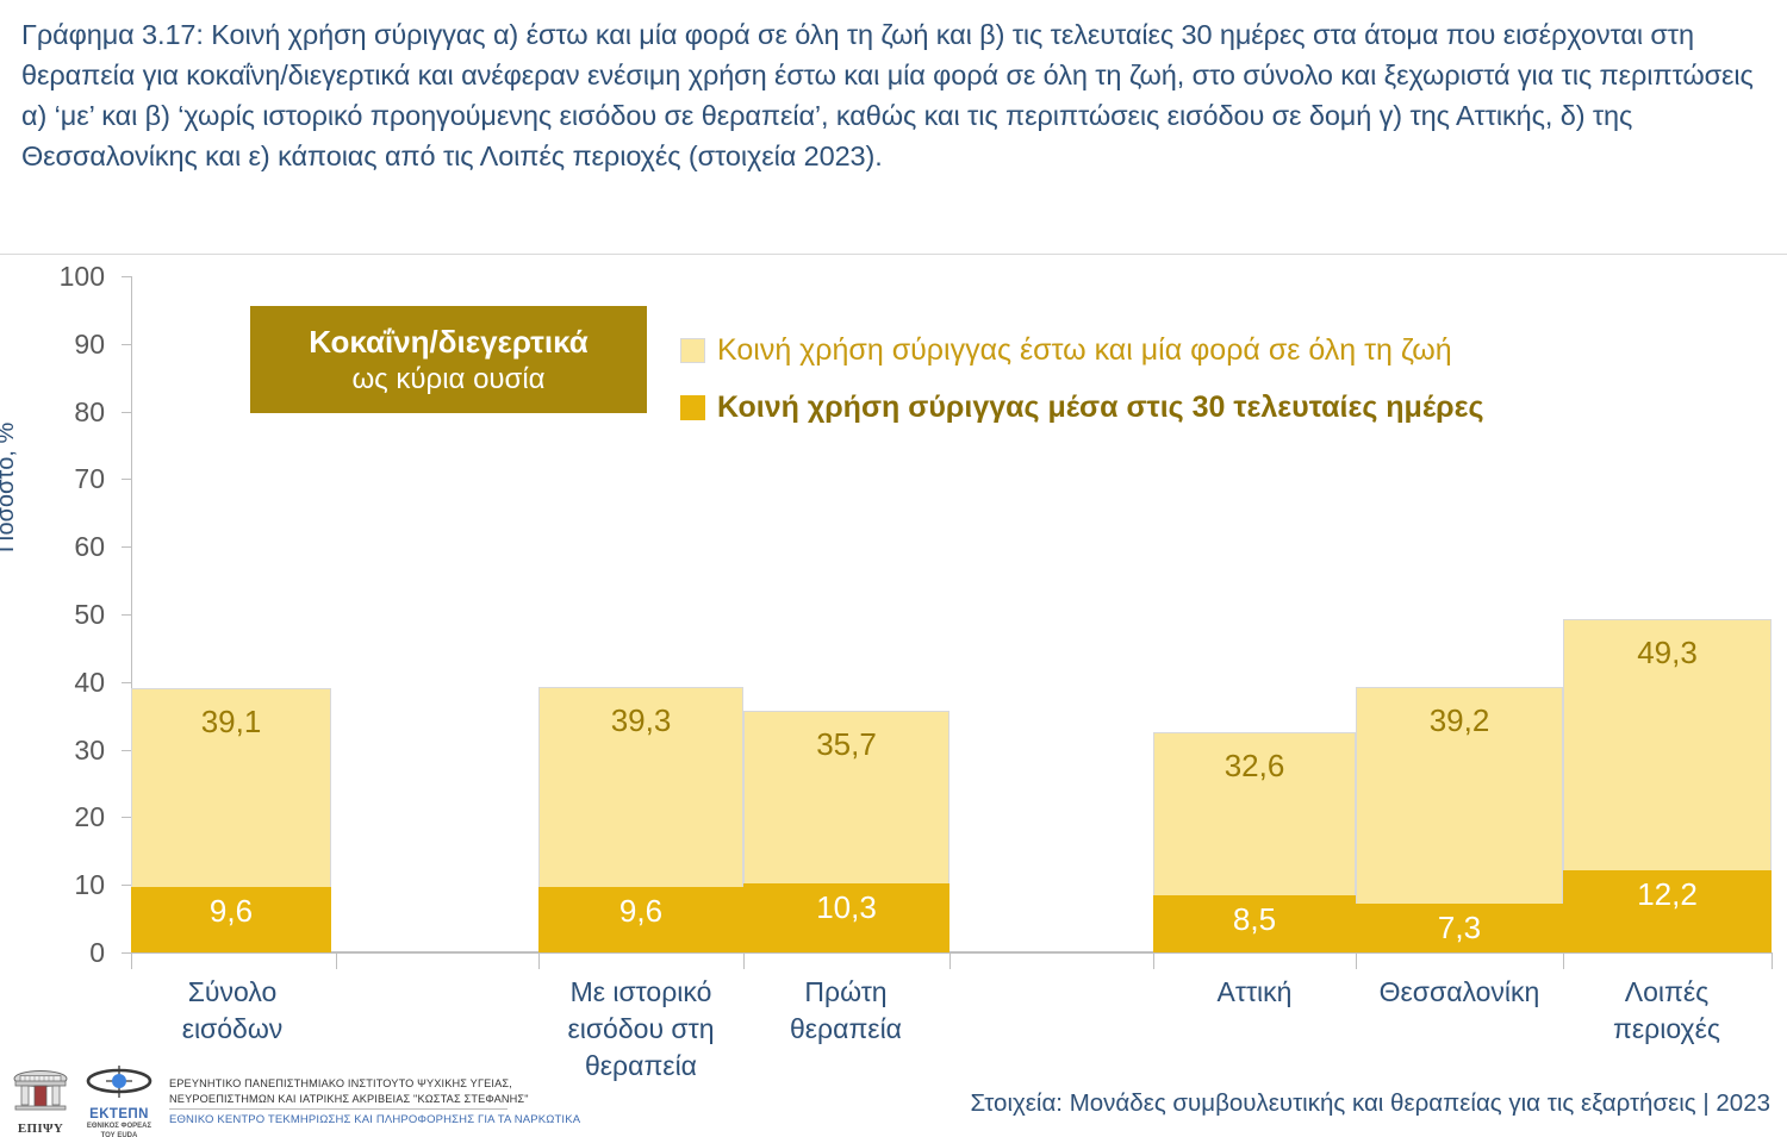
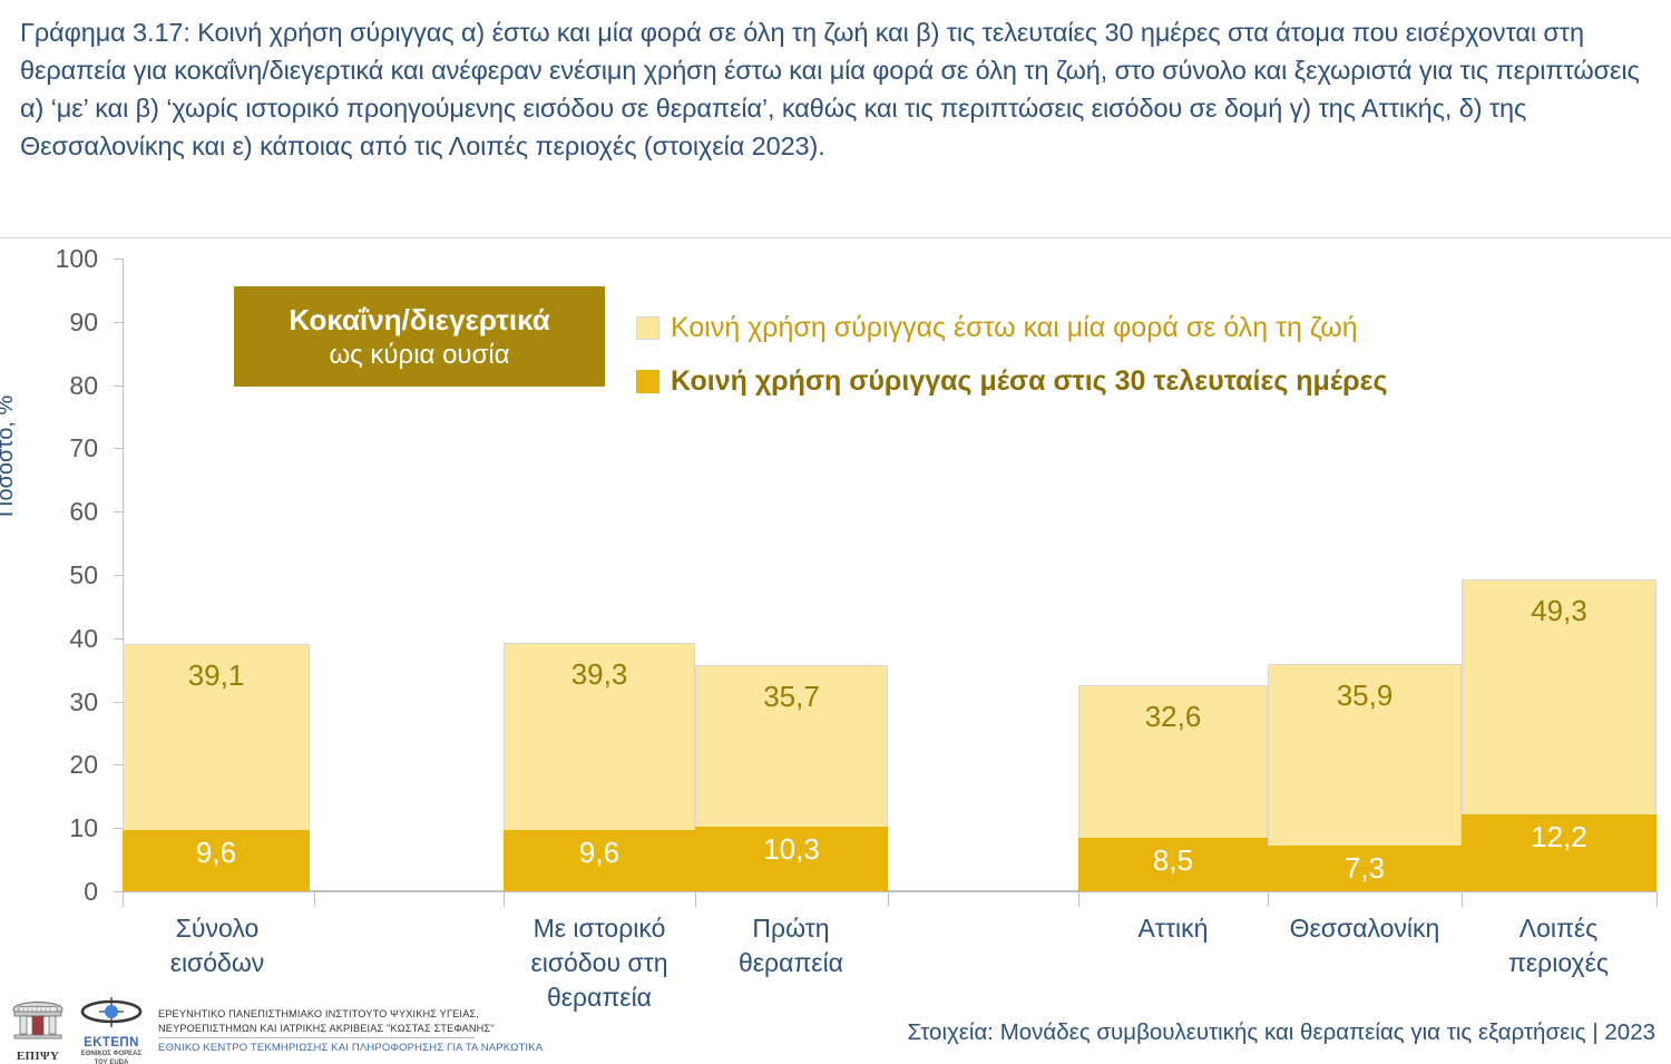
Κοινή χρήση σύριγγας έστω και μία φορά σε όλη τη ζωή/Θεσσαλονίκη: 39,2 -> 35,9
